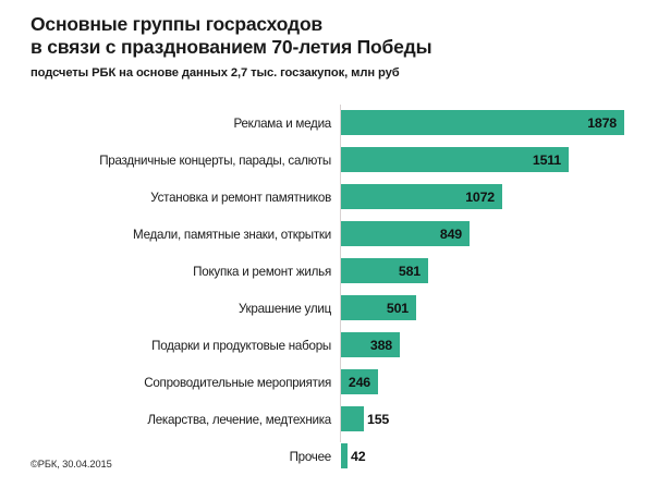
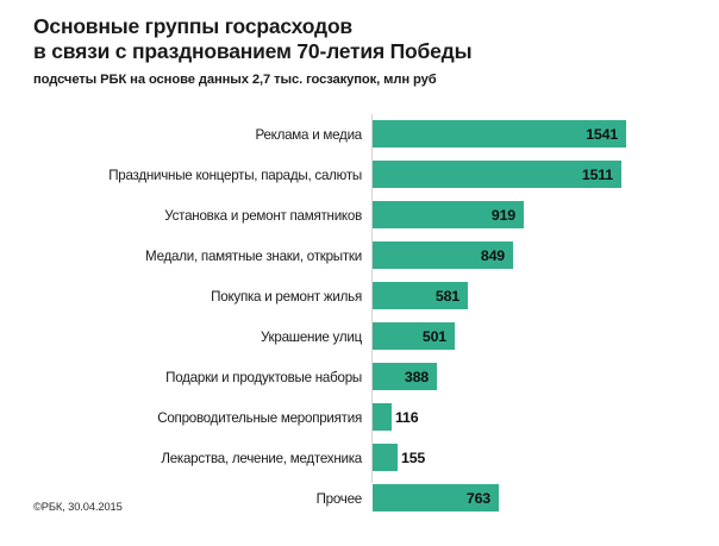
Реклама и медиа: 1878 -> 1541
Установка и ремонт памятников: 1072 -> 919
Сопроводительные мероприятия: 246 -> 116
Прочее: 42 -> 763
